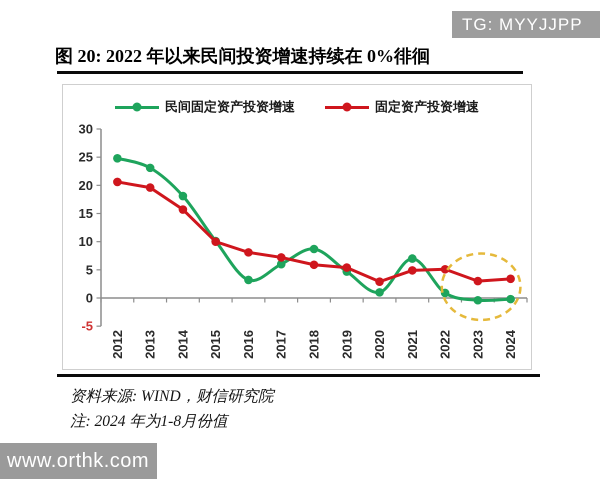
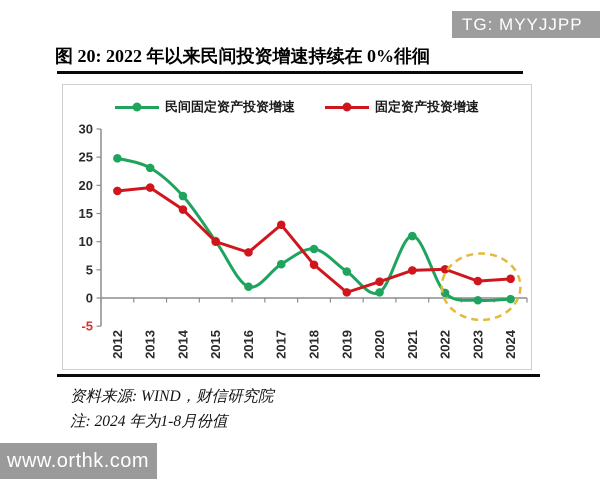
固定资产投资增速/2012: 21 -> 19
民间固定资产投资增速/2016: 3 -> 2
固定资产投资增速/2017: 7 -> 13
固定资产投资增速/2019: 5 -> 1
民间固定资产投资增速/2021: 7 -> 11
